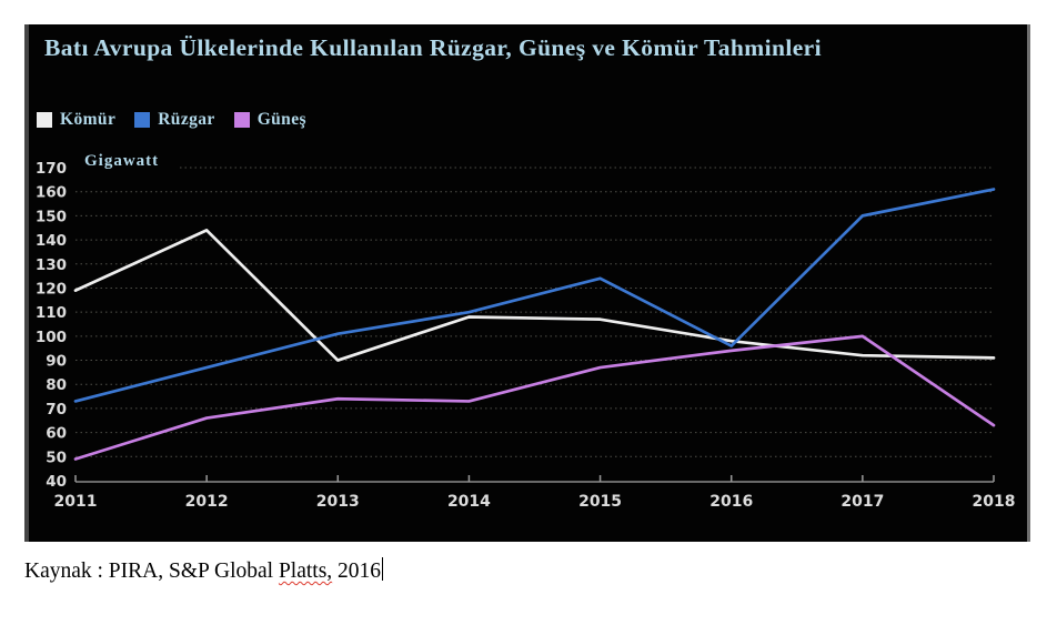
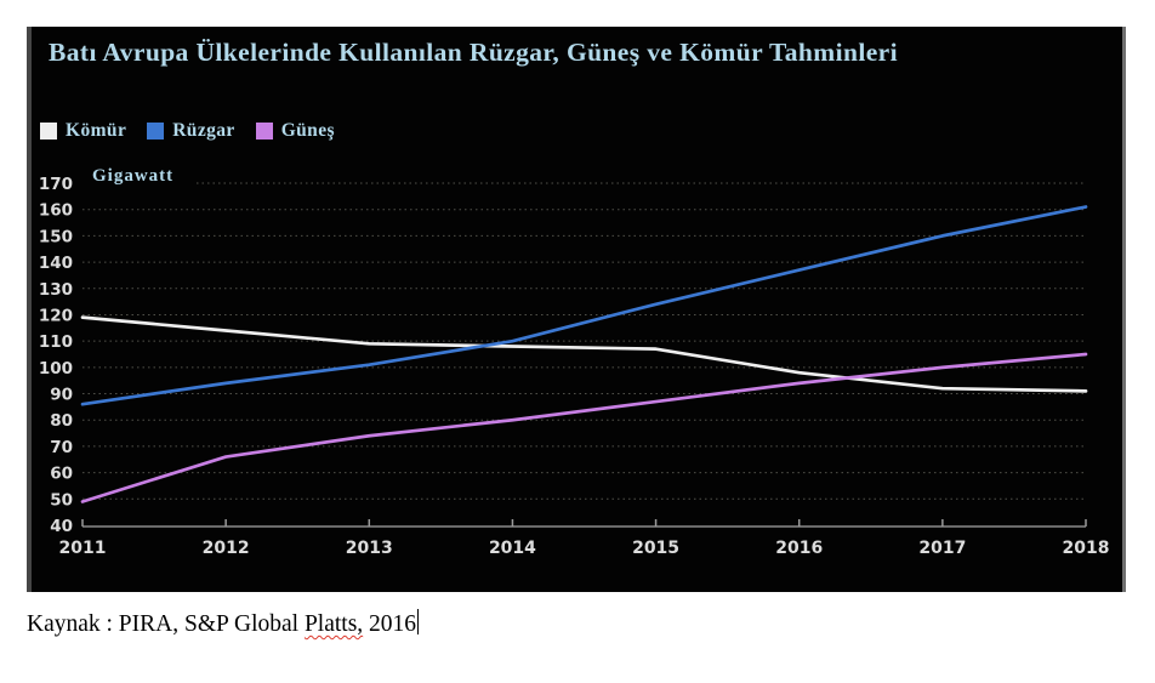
Rüzgar/2011: 73 -> 86
Kömür/2012: 144 -> 114
Rüzgar/2012: 87 -> 94
Kömür/2013: 90 -> 109
Güneş/2014: 73 -> 80
Rüzgar/2016: 96 -> 137
Güneş/2018: 63 -> 105
